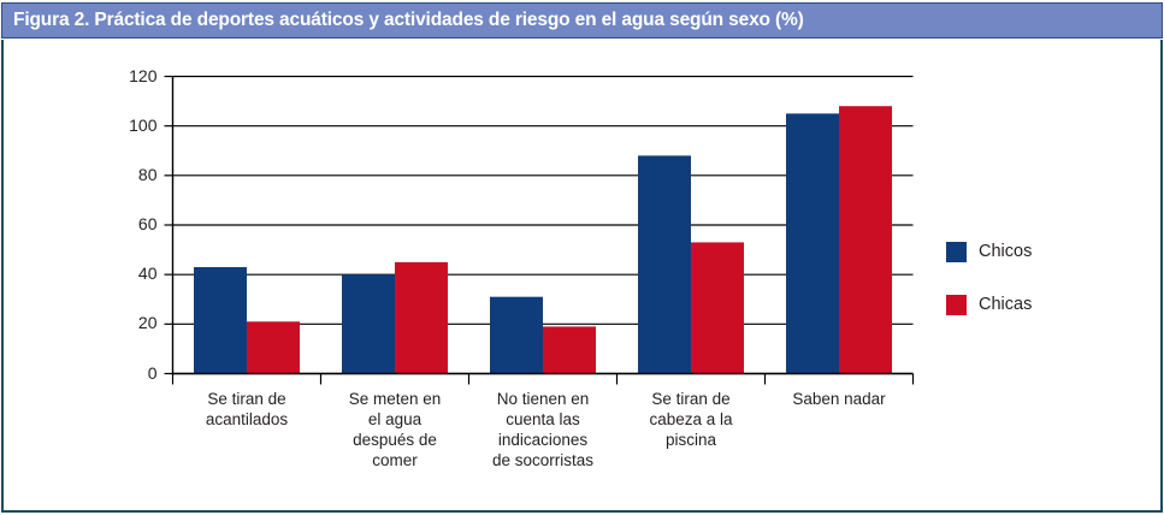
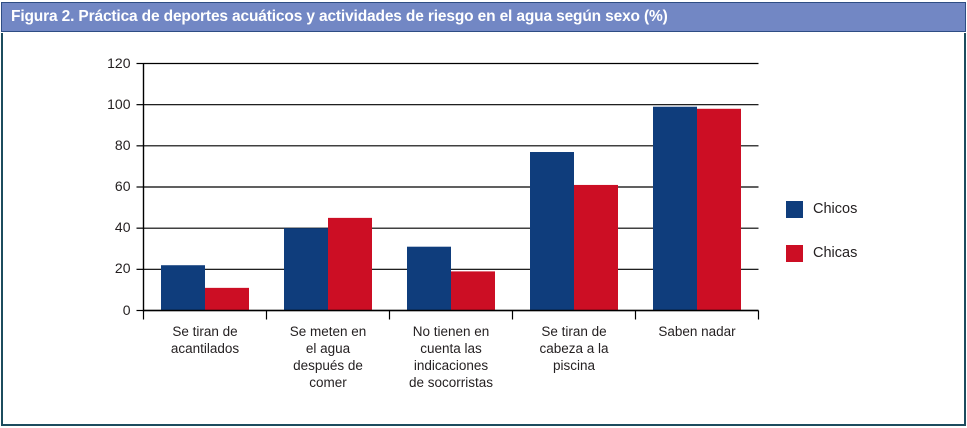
Chicos/Se tiran de acantilados: 43 -> 22
Chicas/Se tiran de acantilados: 21 -> 11
Chicos/Se tiran de cabeza a la piscina: 88 -> 77
Chicas/Se tiran de cabeza a la piscina: 53 -> 61
Chicos/Saben nadar: 105 -> 99
Chicas/Saben nadar: 108 -> 98
